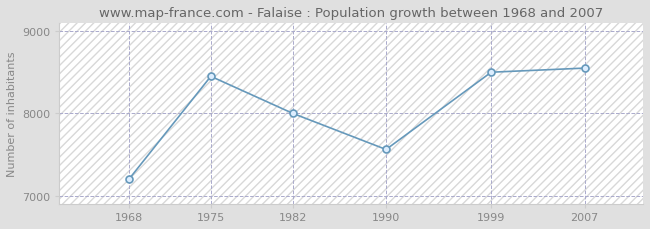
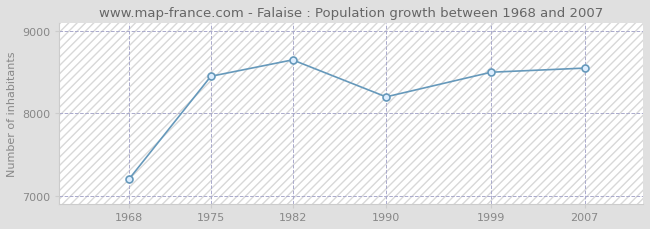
1982: 8000 -> 8650
1990: 7560 -> 8200
